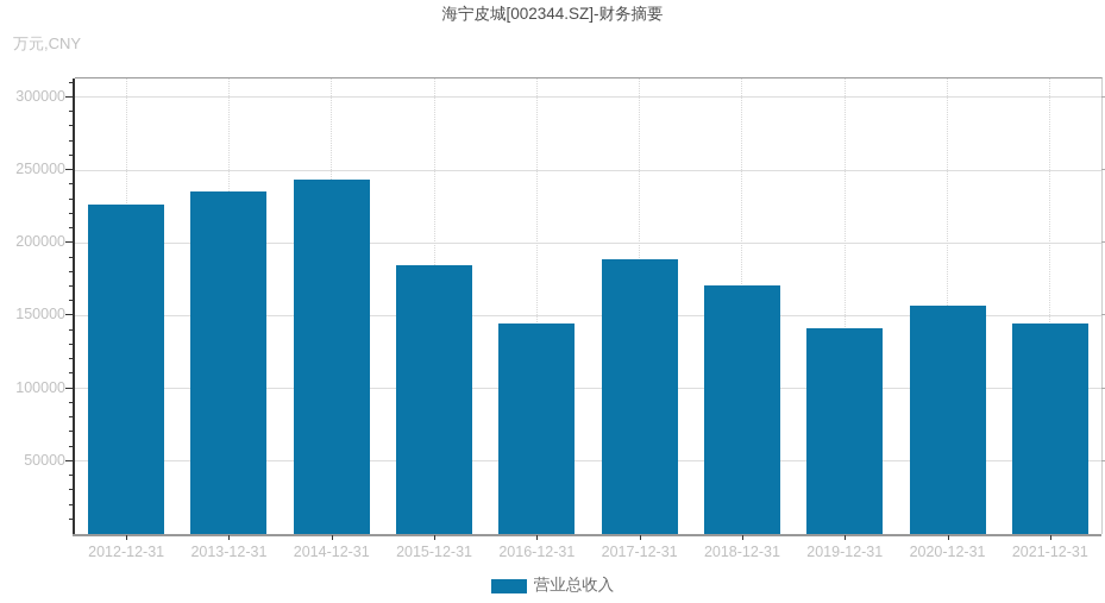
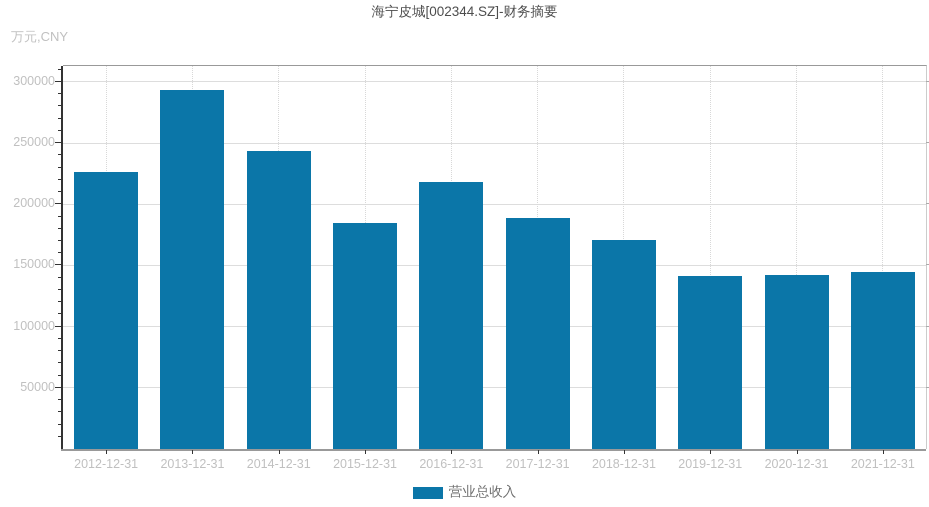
2013-12-31: 235000 -> 294000
2016-12-31: 145000 -> 218000
2020-12-31: 157000 -> 142000
